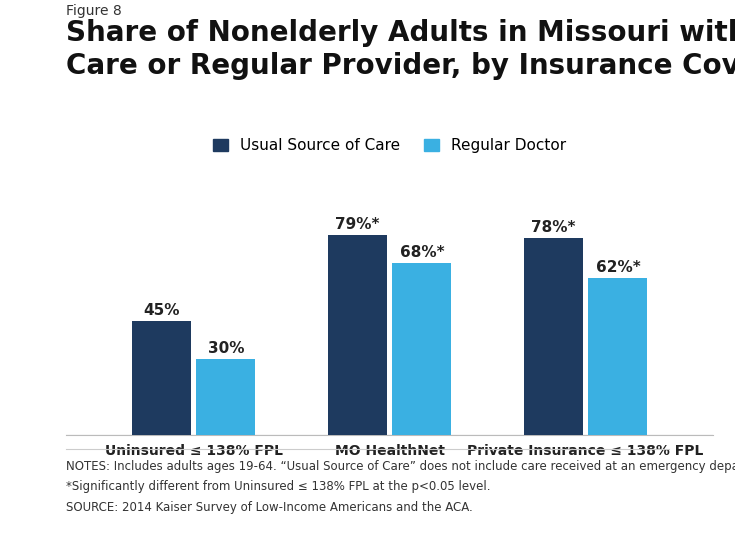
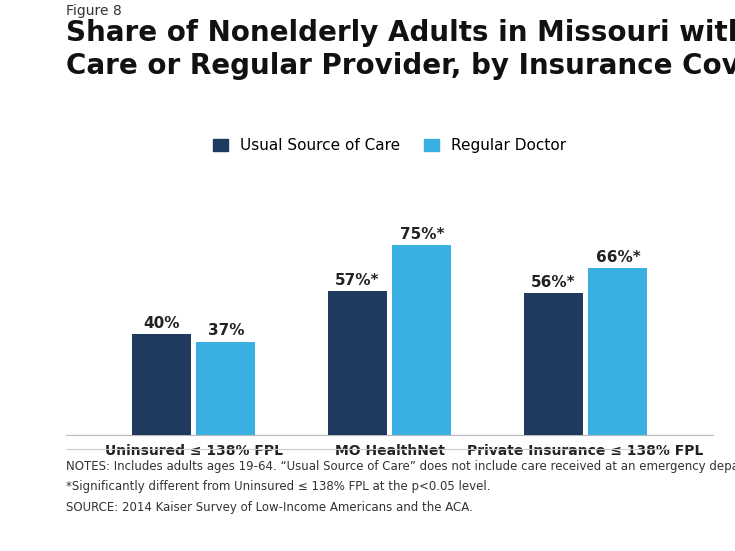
Usual Source of Care/Uninsured ≤ 138% FPL: 45% -> 40%
Regular Doctor/Uninsured ≤ 138% FPL: 30% -> 37%
Usual Source of Care/MO HealthNet: 79%* -> 57%*
Regular Doctor/MO HealthNet: 68%* -> 75%*
Usual Source of Care/Private Insurance ≤ 138% FPL: 78%* -> 56%*
Regular Doctor/Private Insurance ≤ 138% FPL: 62%* -> 66%*
